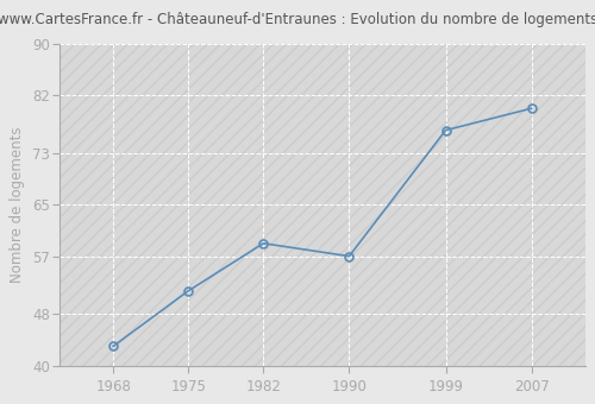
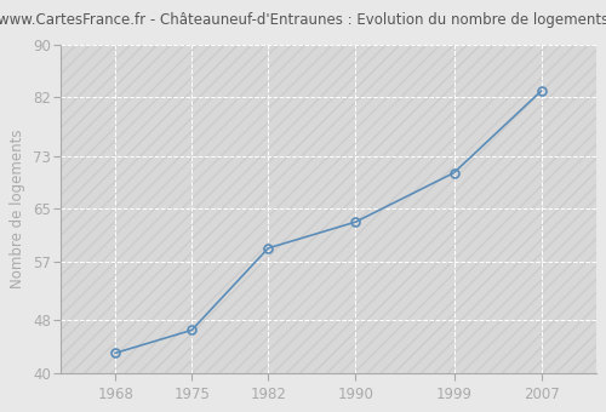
1975: 51.6 -> 46.5
1990: 57.0 -> 63.0
1999: 76.6 -> 70.5
2007: 80.0 -> 83.0
